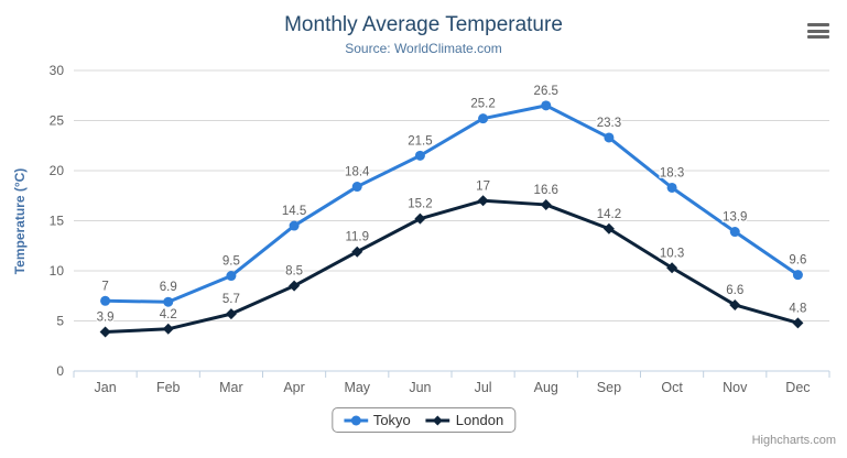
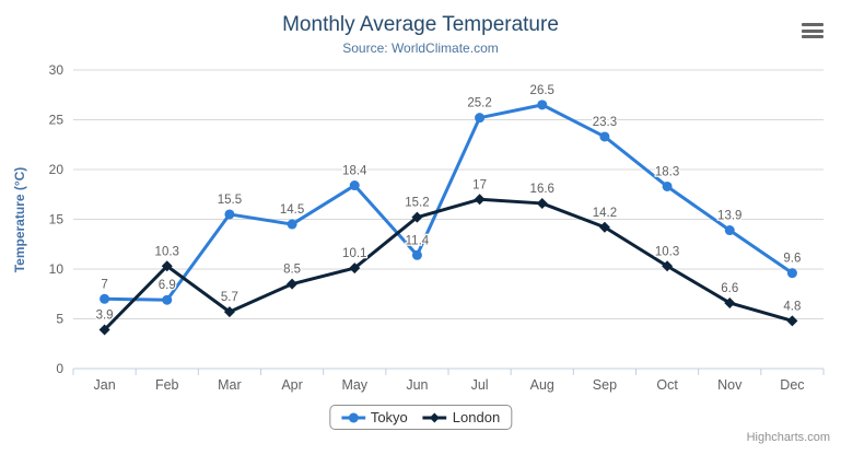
London/Feb: 4.2 -> 10.3
Tokyo/Mar: 9.5 -> 15.5
London/May: 11.9 -> 10.1
Tokyo/Jun: 21.5 -> 11.4
